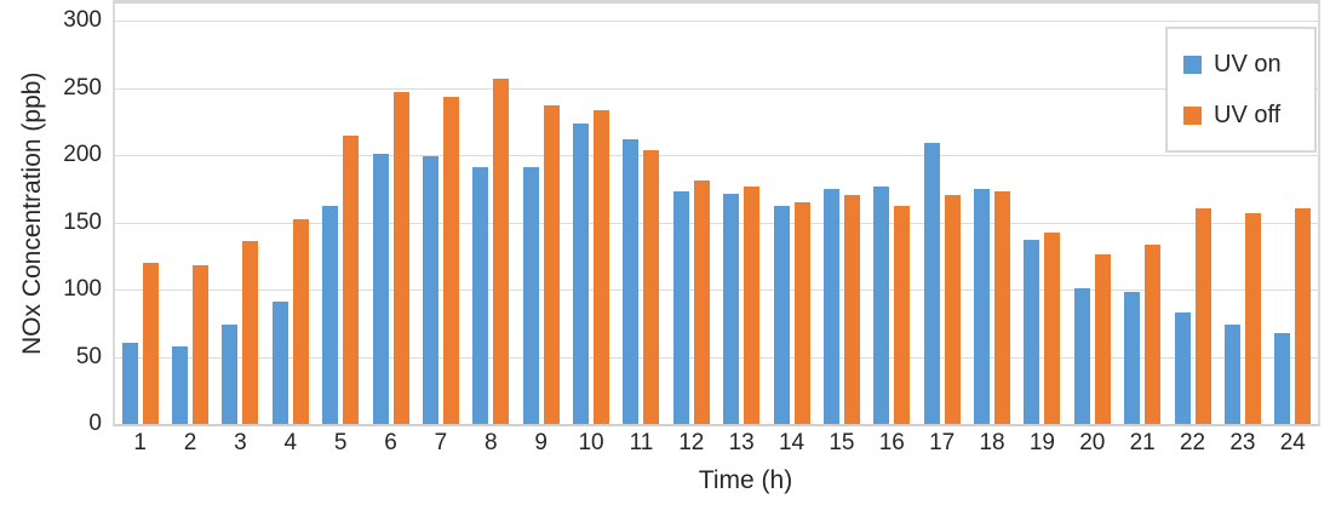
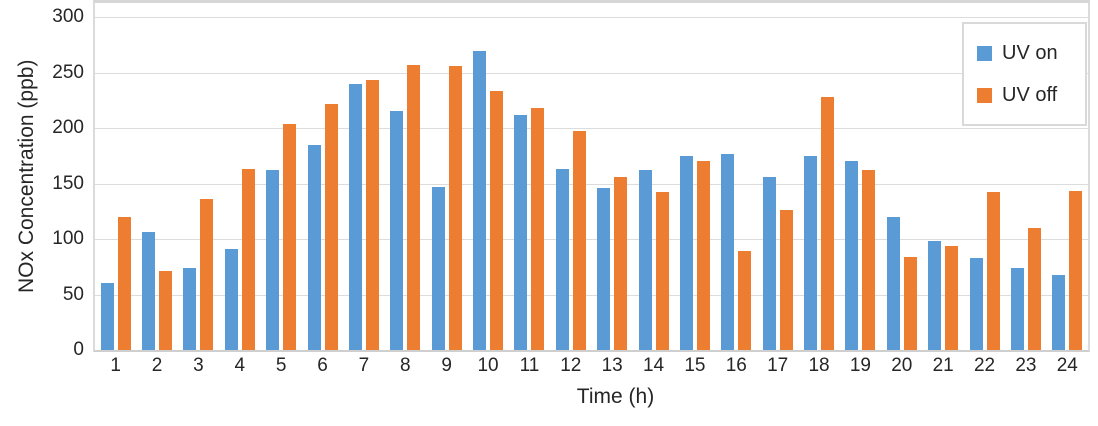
UV on/2: 58 -> 106
UV off/2: 118 -> 71
UV off/4: 152 -> 163
UV off/5: 214 -> 204
UV on/6: 201 -> 185
UV off/6: 247 -> 222
UV on/7: 199 -> 240
UV on/8: 191 -> 215
UV on/9: 191 -> 147
UV off/9: 237 -> 256
UV on/10: 223 -> 269
UV off/11: 204 -> 218
UV on/12: 173 -> 163
UV off/12: 181 -> 197
UV on/13: 171 -> 146
UV off/13: 177 -> 156
UV off/14: 165 -> 142
UV off/16: 162 -> 89
UV on/17: 209 -> 156
UV off/17: 170 -> 126
UV off/18: 173 -> 228
UV on/19: 137 -> 170
UV off/19: 142 -> 162
UV on/20: 101 -> 120
UV off/20: 126 -> 84
UV off/21: 133 -> 94
UV off/22: 160 -> 142
UV off/23: 157 -> 110
UV off/24: 160 -> 143
